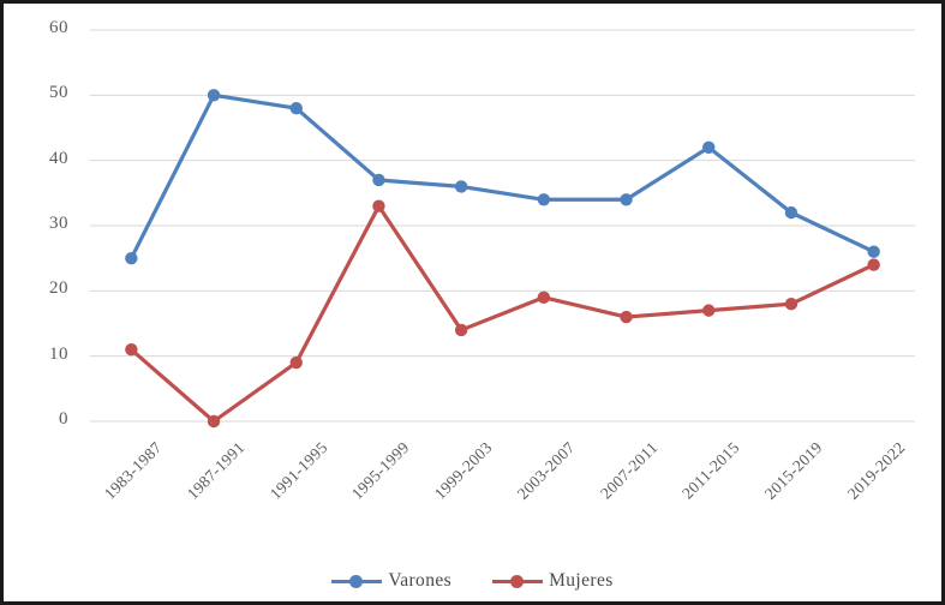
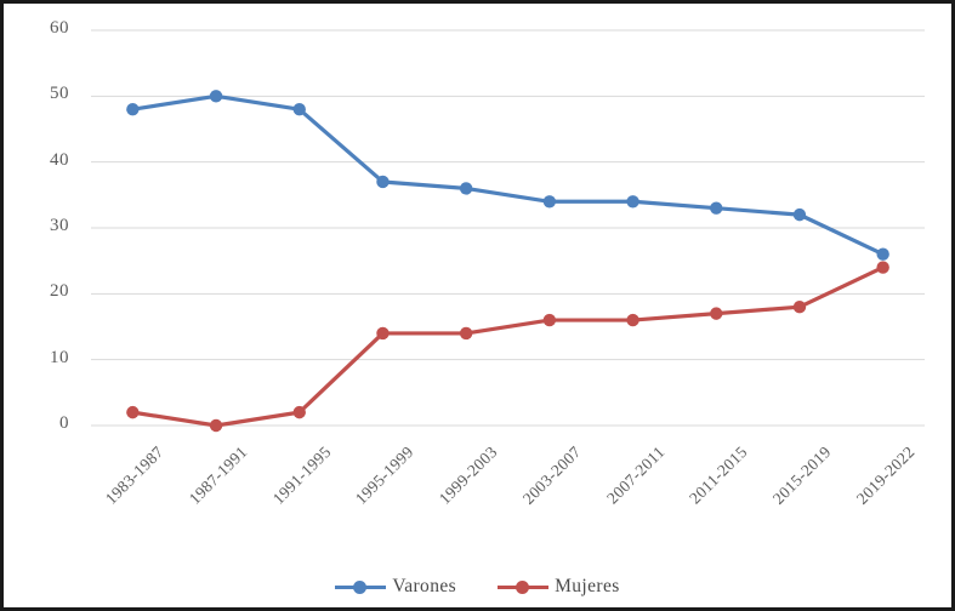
Varones/1983-1987: 25 -> 48
Mujeres/1983-1987: 11 -> 2
Mujeres/1991-1995: 9 -> 2
Mujeres/1995-1999: 33 -> 14
Mujeres/2003-2007: 19 -> 16
Varones/2011-2015: 42 -> 33
